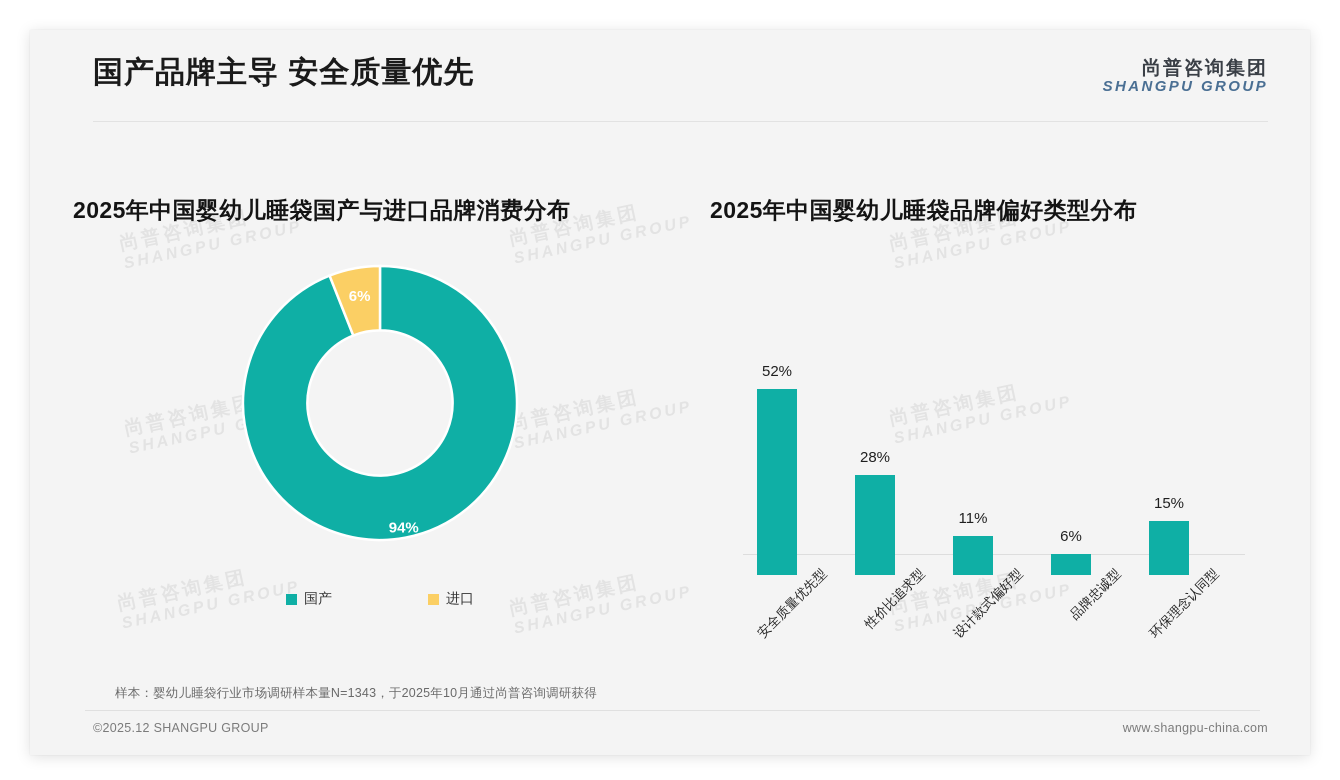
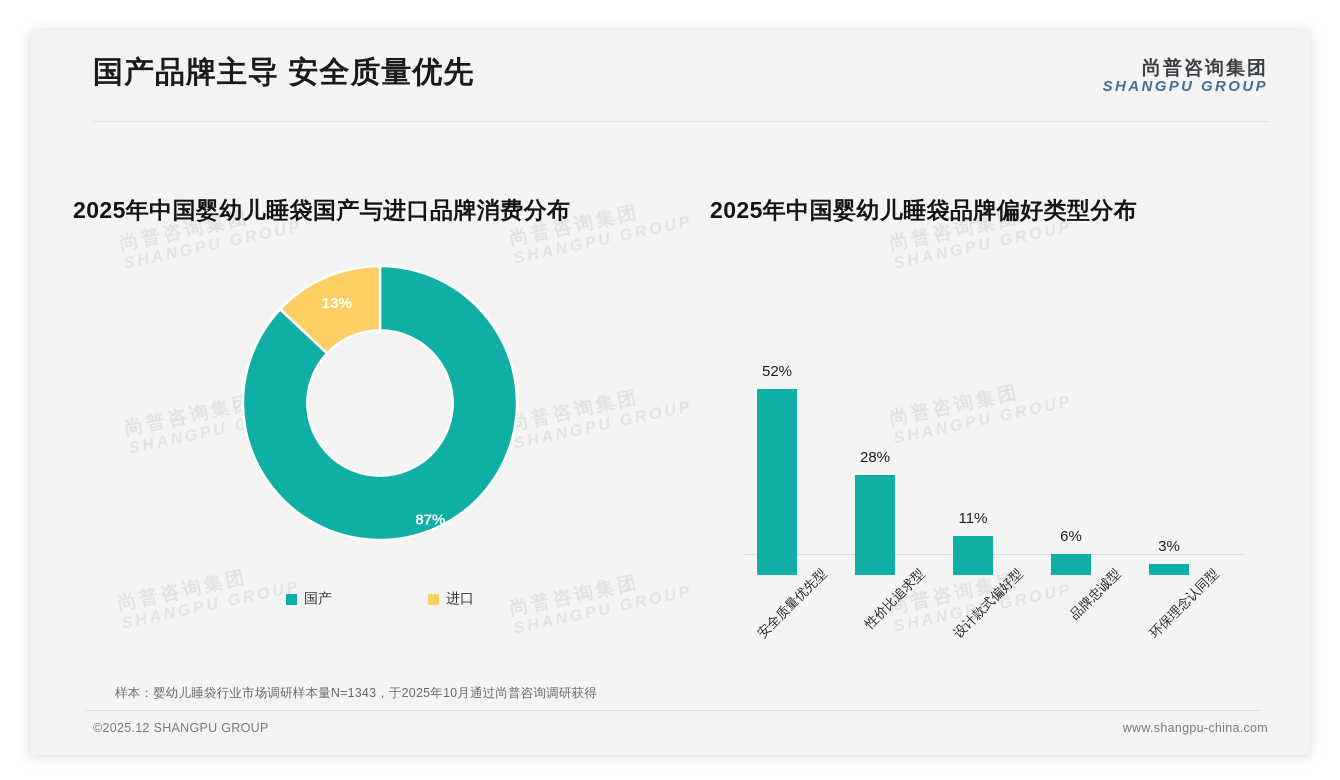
2025年中国婴幼儿睡袋国产与进口品牌消费分布/国产: 94% -> 87%
2025年中国婴幼儿睡袋国产与进口品牌消费分布/进口: 6% -> 13%
2025年中国婴幼儿睡袋品牌偏好类型分布/环保理念认同型: 15% -> 3%
